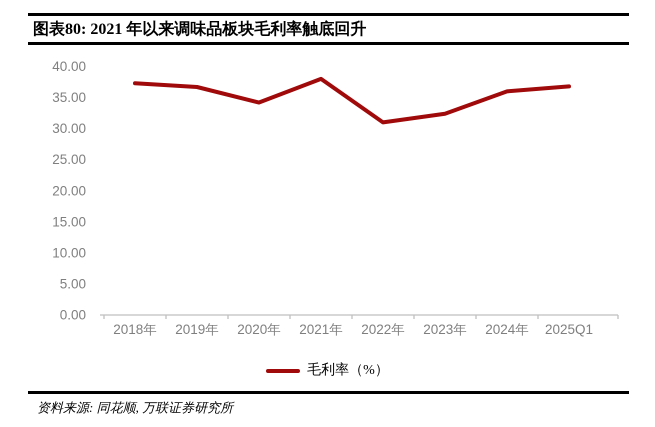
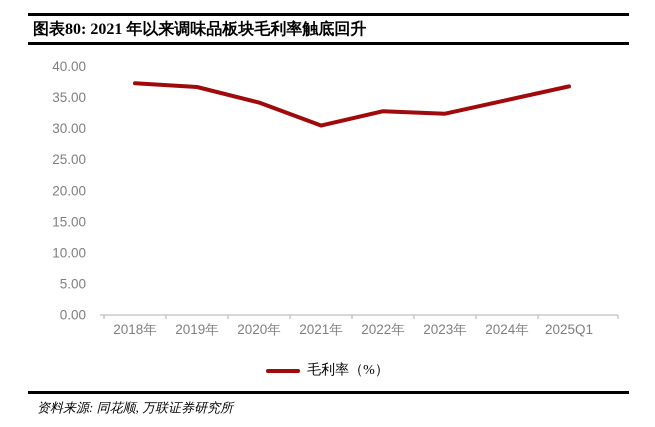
2021年: 38 -> 30
2022年: 31 -> 33
2024年: 36 -> 35
